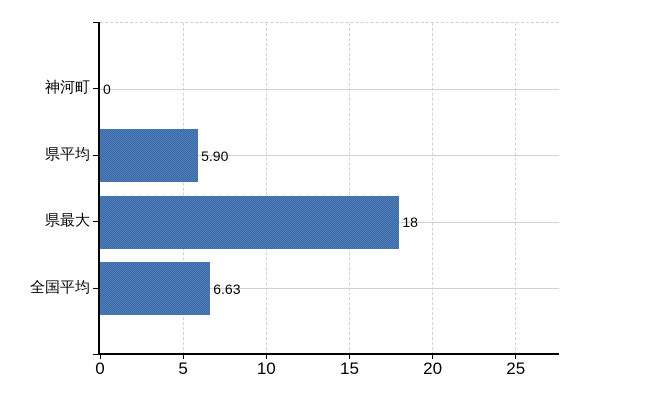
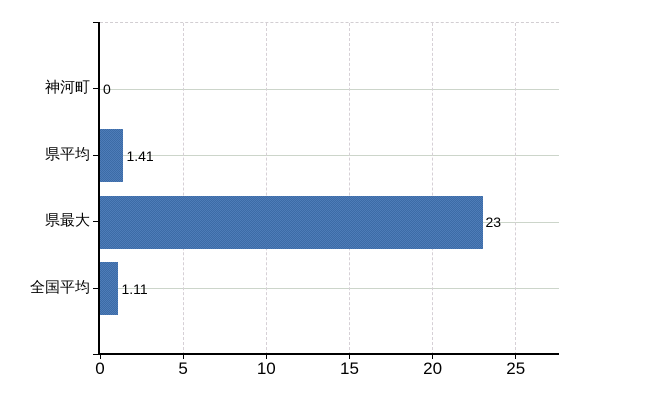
県平均: 5.90 -> 1.41
県最大: 18 -> 23
全国平均: 6.63 -> 1.11
